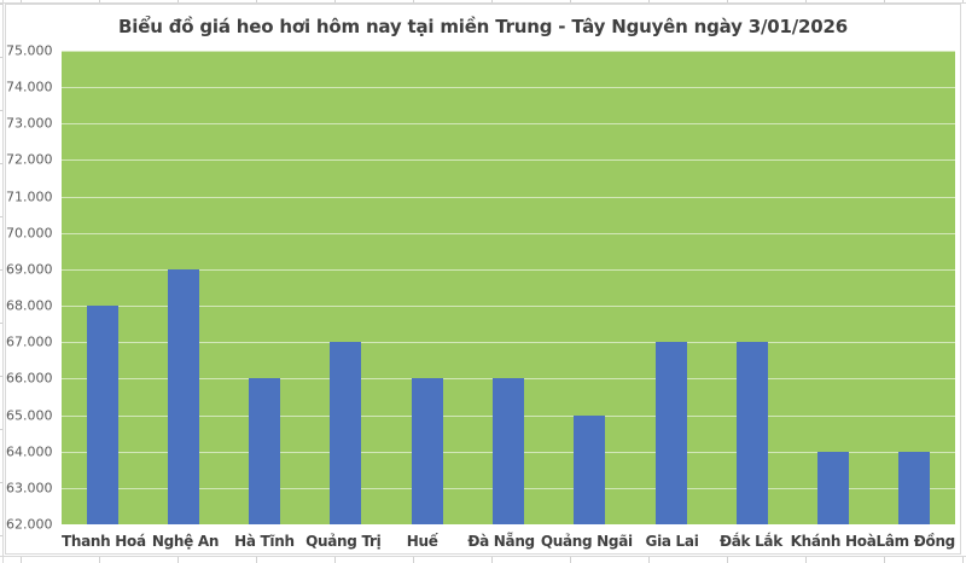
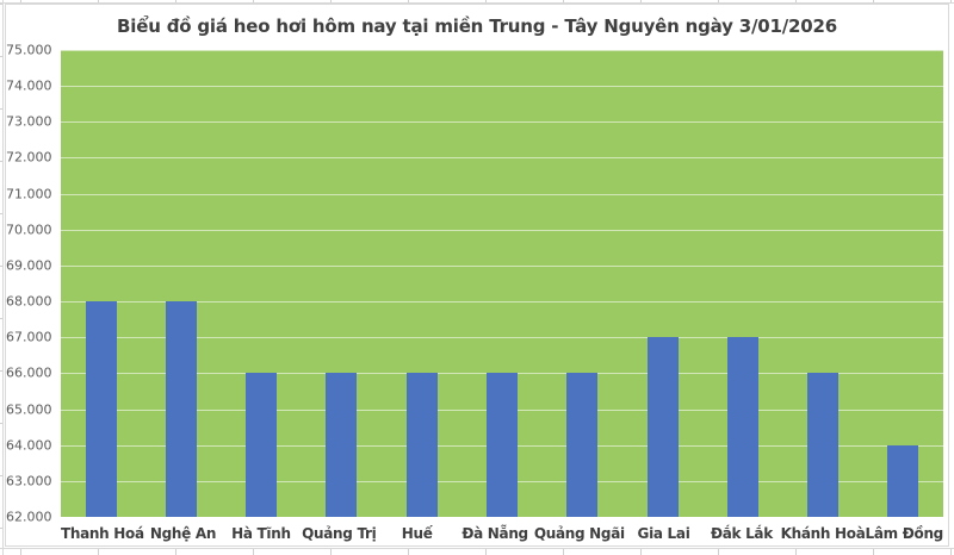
Nghệ An: 69000 -> 68000
Quảng Trị: 67000 -> 66000
Quảng Ngãi: 65000 -> 66000
Khánh Hoà: 64000 -> 66000
